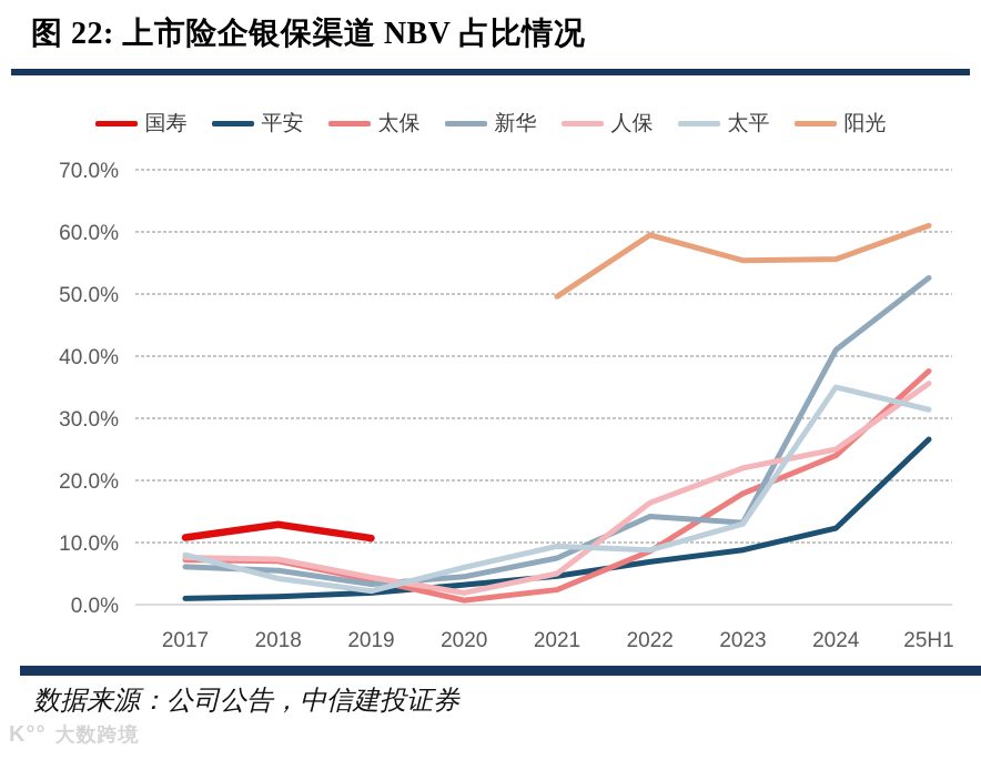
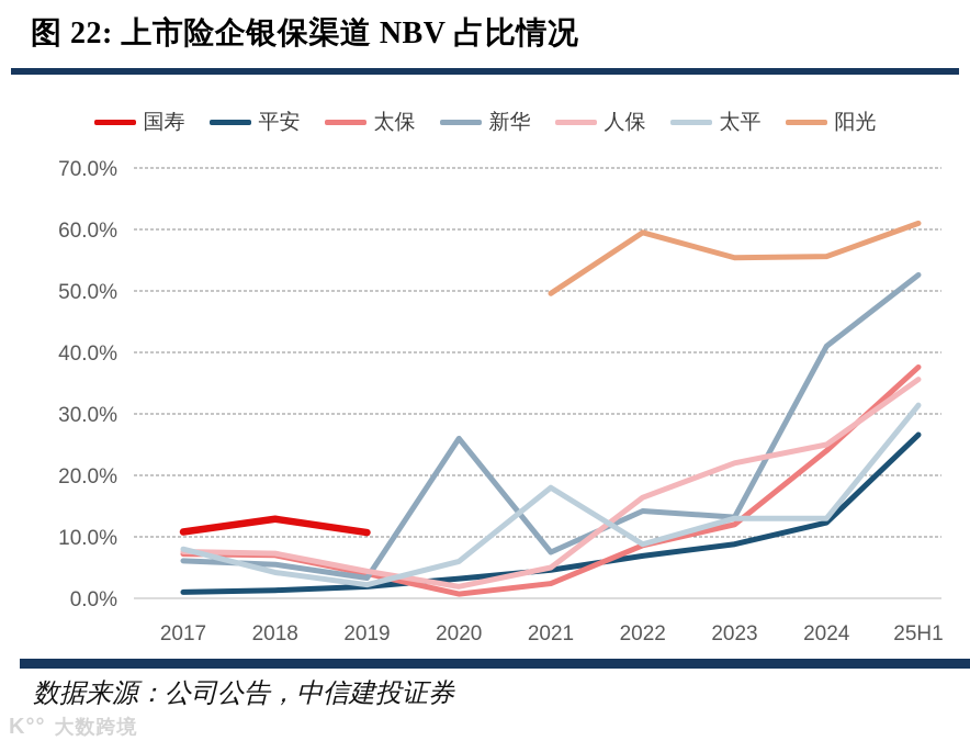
新华/2020: 4% -> 26%
太平/2021: 9% -> 18%
太保/2023: 18% -> 12%
太平/2024: 35% -> 13%
